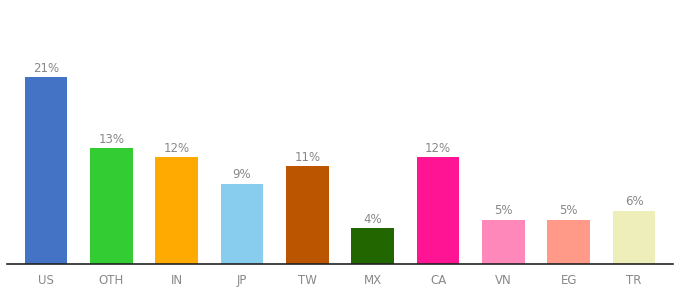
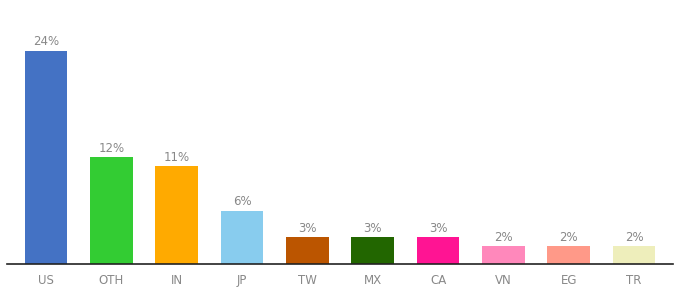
US: 21% -> 24%
OTH: 13% -> 12%
IN: 12% -> 11%
JP: 9% -> 6%
TW: 11% -> 3%
MX: 4% -> 3%
CA: 12% -> 3%
VN: 5% -> 2%
EG: 5% -> 2%
TR: 6% -> 2%
